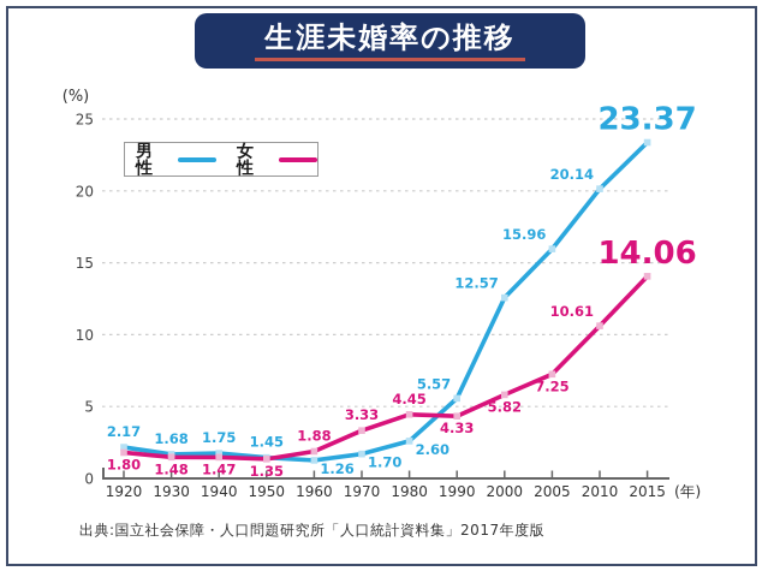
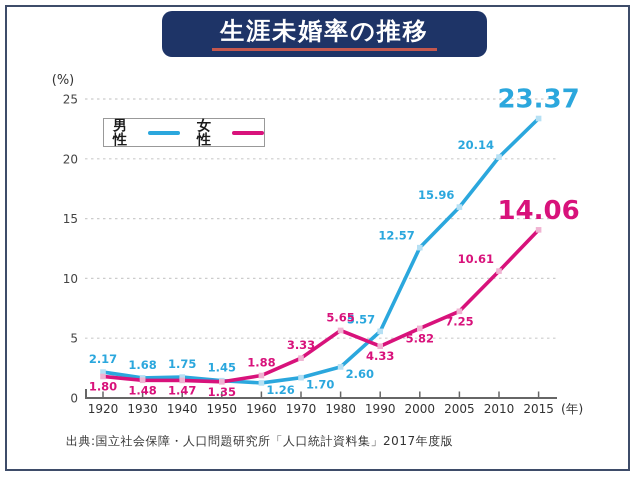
女性/1980: 4.45 -> 5.65
